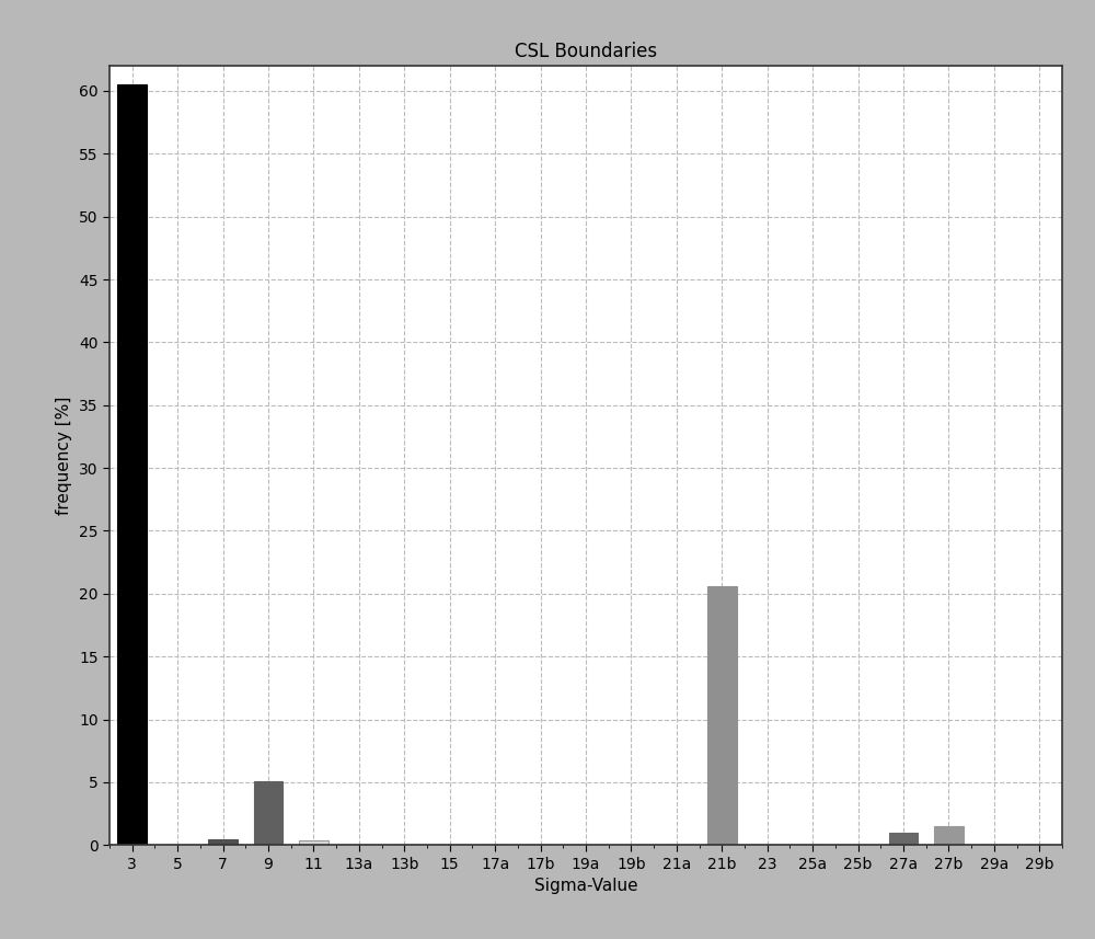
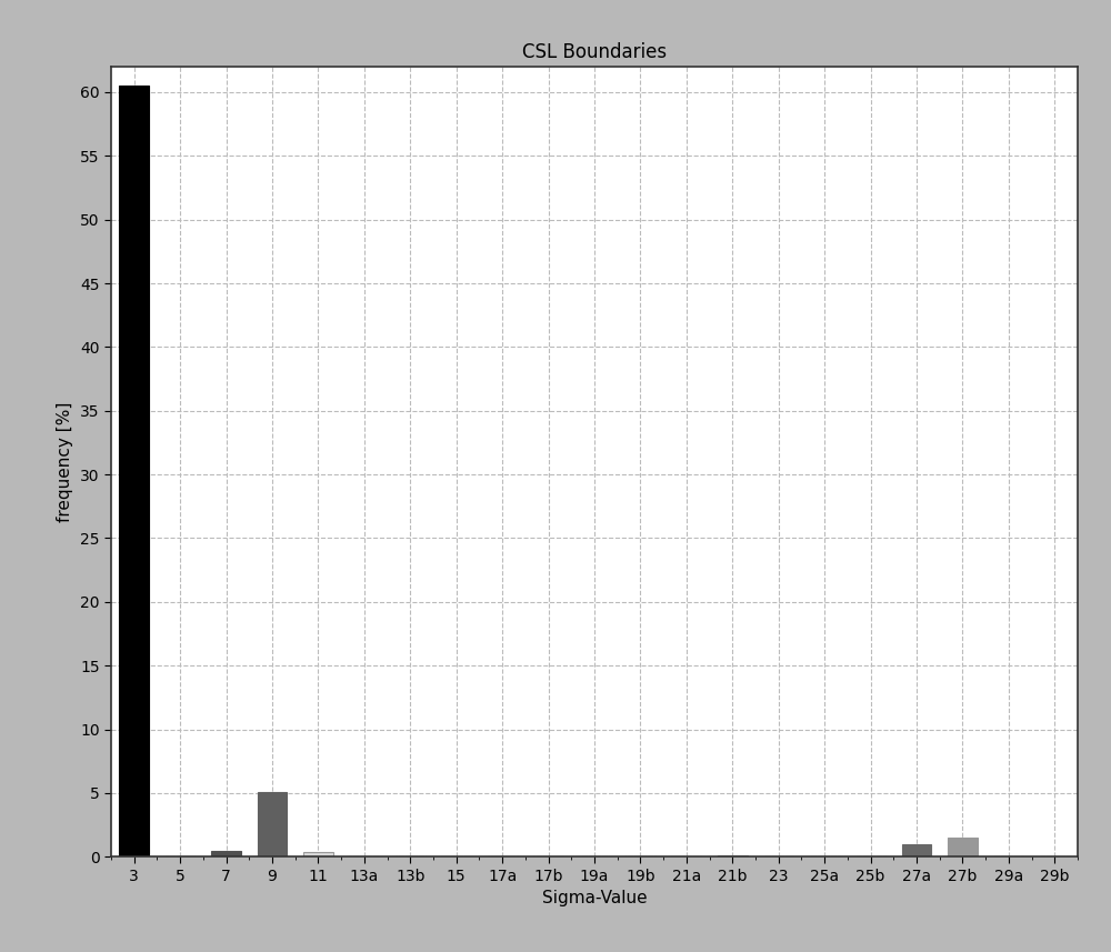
21b: 20.6 -> 0.1
